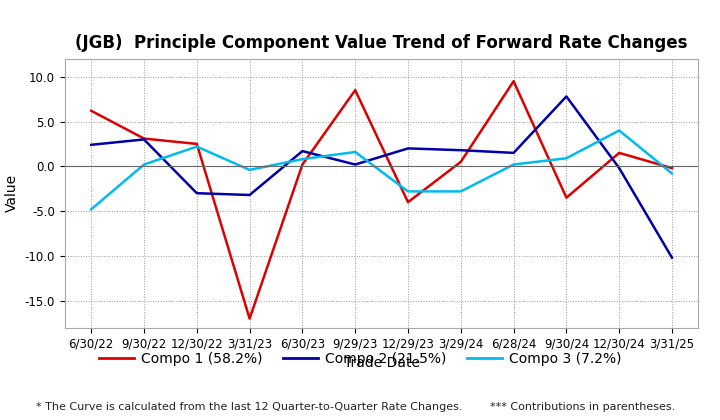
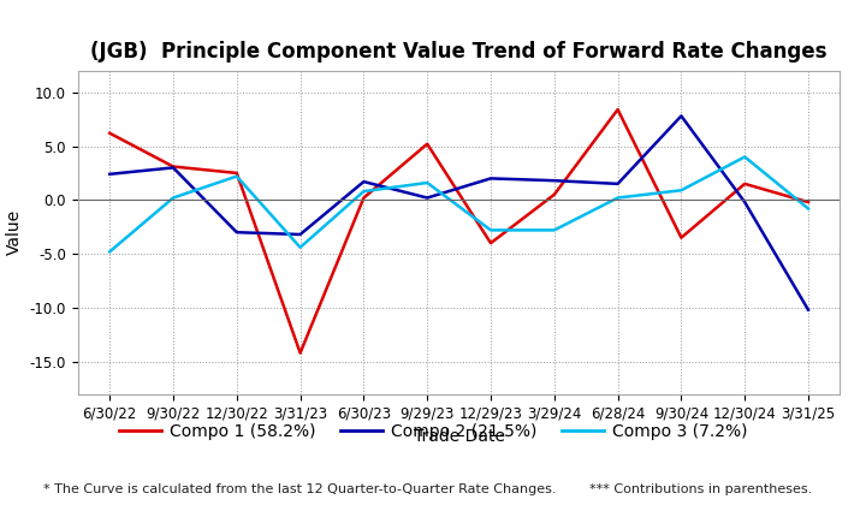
Compo 1 (58.2%)/3/31/23: -17.0 -> -14.2
Compo 3 (7.2%)/3/31/23: -0.4 -> -4.4
Compo 1 (58.2%)/9/29/23: 8.5 -> 5.2
Compo 1 (58.2%)/6/28/24: 9.5 -> 8.4
